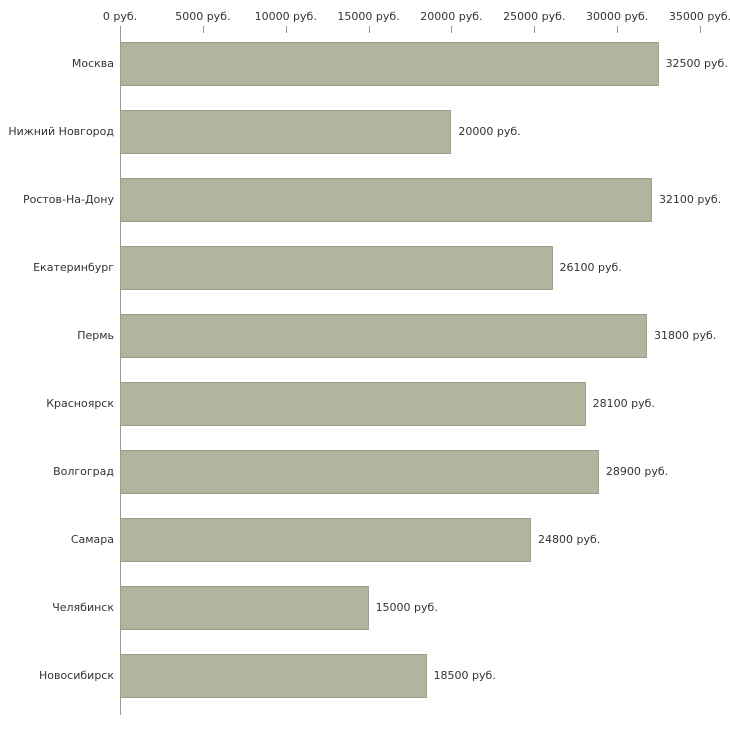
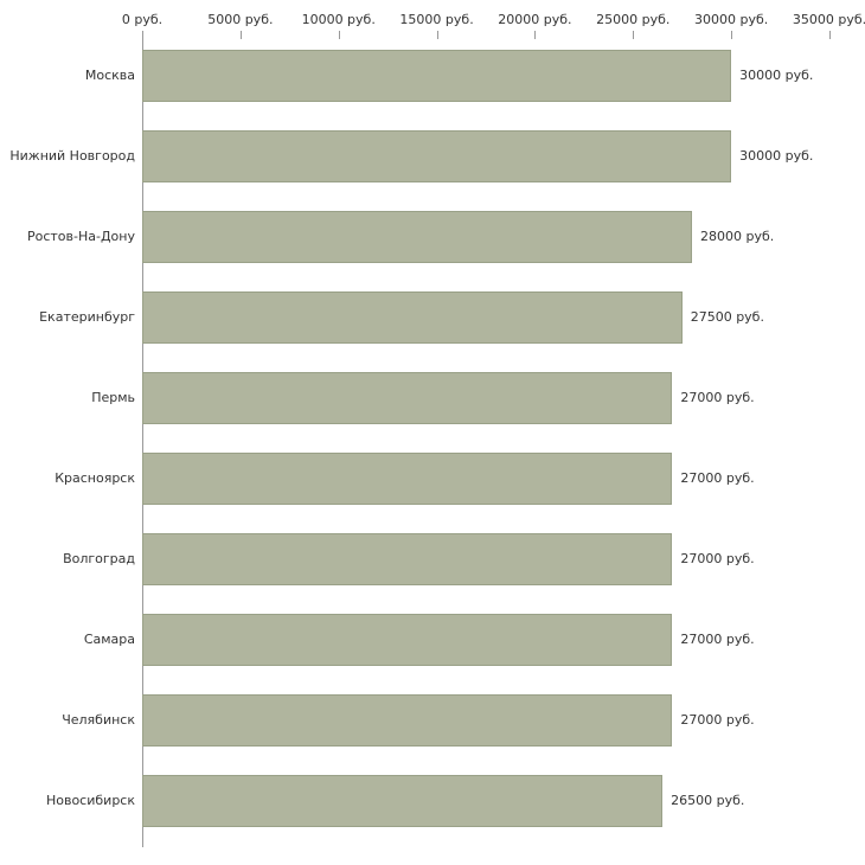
Москва: 32500 -> 30000
Нижний Новгород: 20000 -> 30000
Ростов-На-Дону: 32100 -> 28000
Екатеринбург: 26100 -> 27500
Пермь: 31800 -> 27000
Красноярск: 28100 -> 27000
Волгоград: 28900 -> 27000
Самара: 24800 -> 27000
Челябинск: 15000 -> 27000
Новосибирск: 18500 -> 26500
